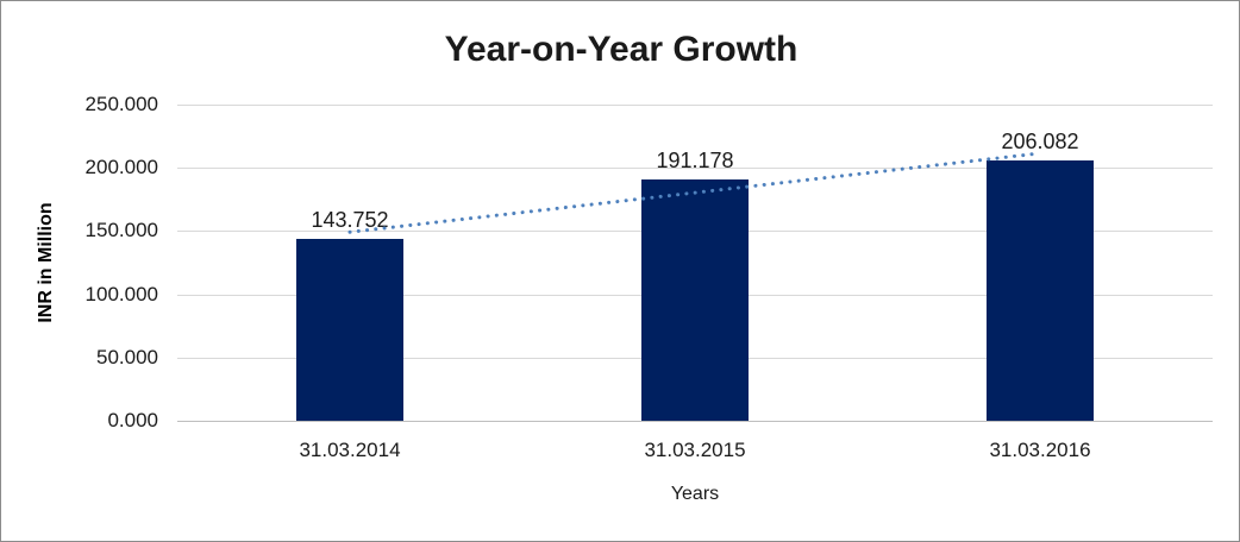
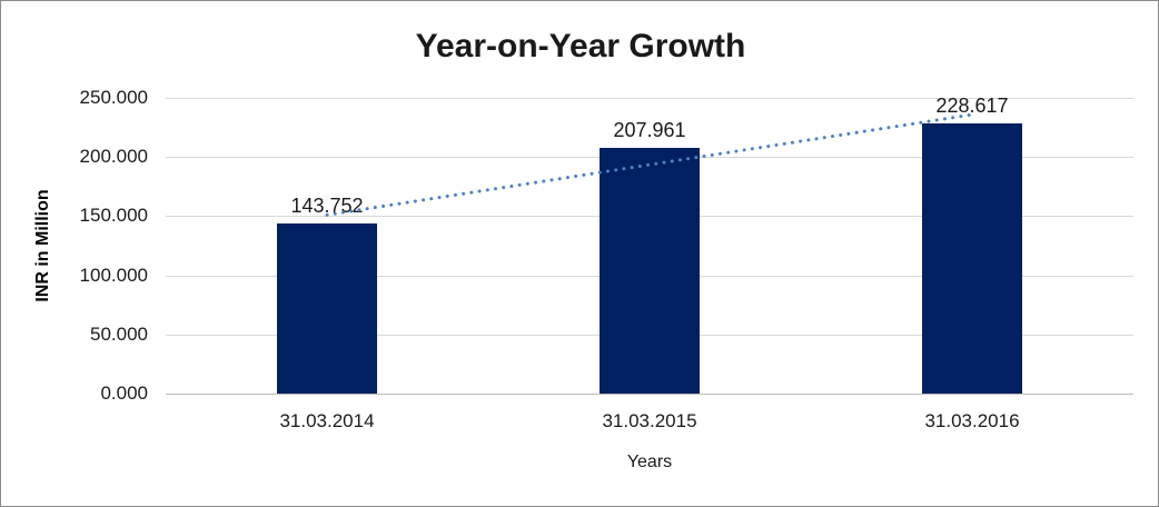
31.03.2015: 191.178 -> 207.961
31.03.2016: 206.082 -> 228.617
